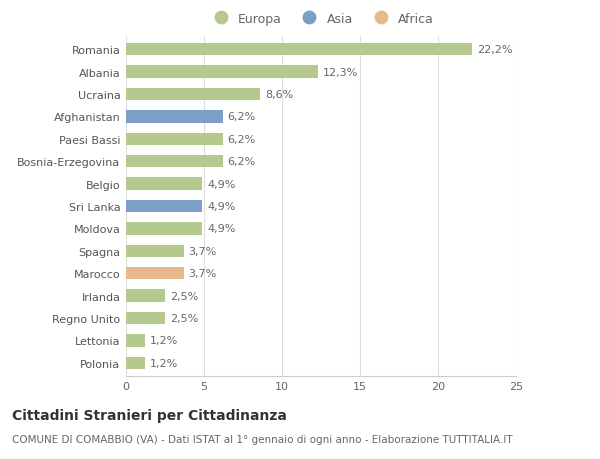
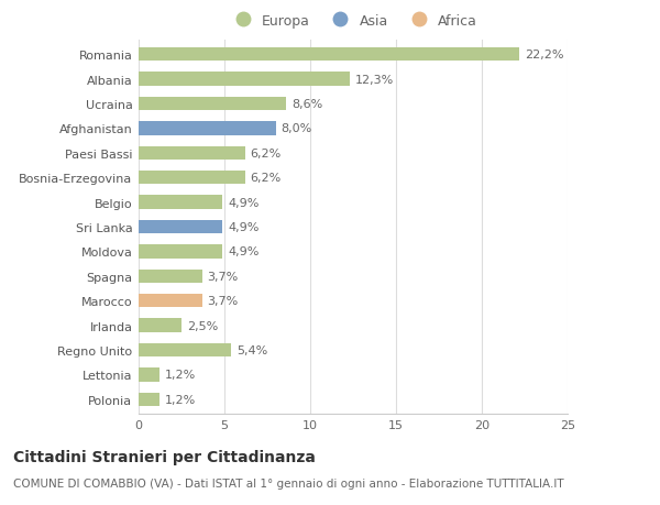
Afghanistan: 6,2% -> 8,0%
Regno Unito: 2,5% -> 5,4%
